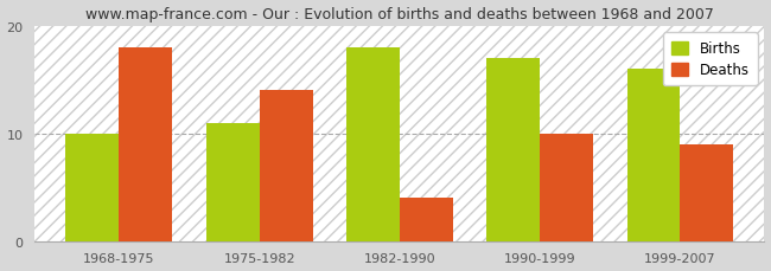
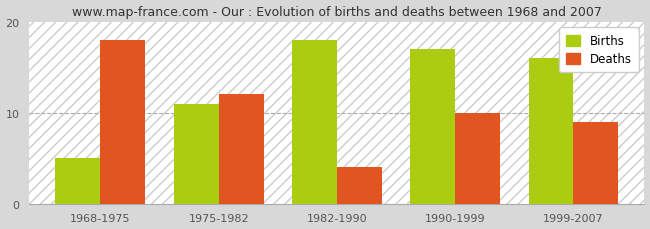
Births/1968-1975: 10 -> 5
Deaths/1975-1982: 14 -> 12
